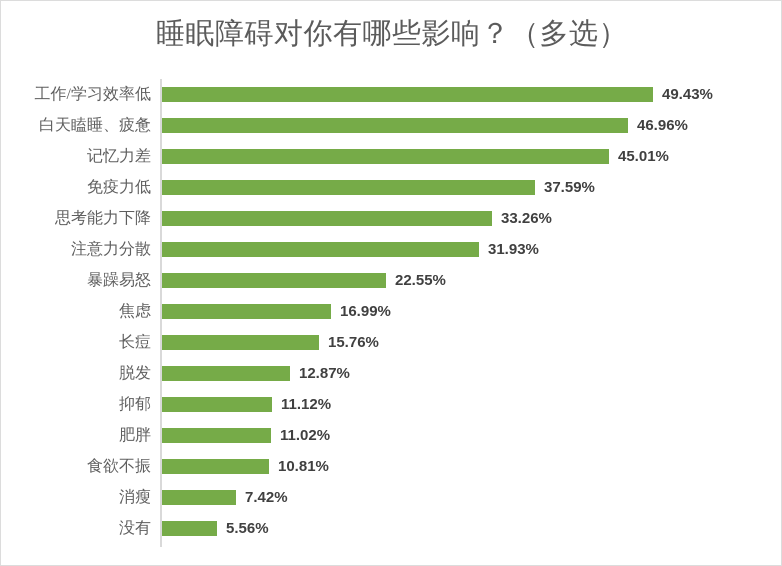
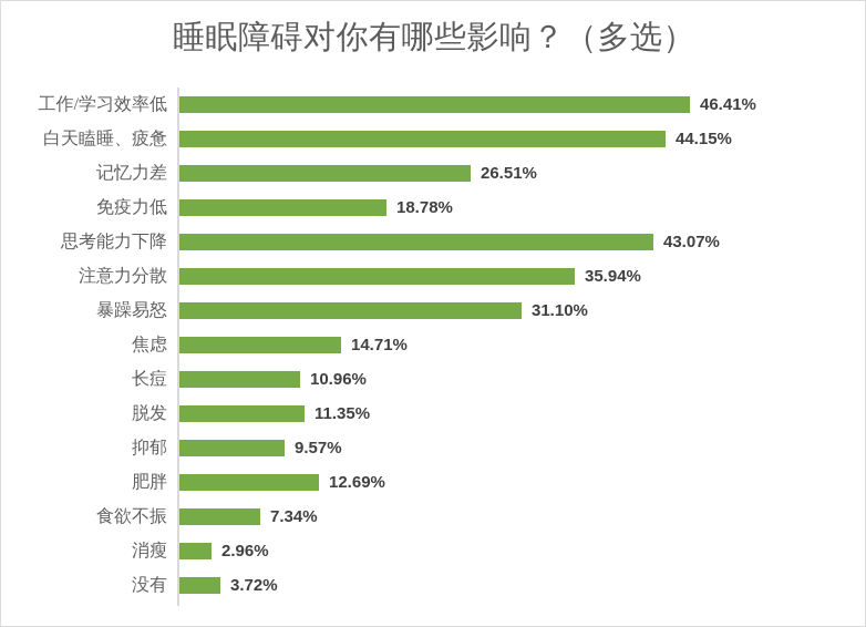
工作/学习效率低: 49.43% -> 46.41%
白天瞌睡、疲惫: 46.96% -> 44.15%
记忆力差: 45.01% -> 26.51%
免疫力低: 37.59% -> 18.78%
思考能力下降: 33.26% -> 43.07%
注意力分散: 31.93% -> 35.94%
暴躁易怒: 22.55% -> 31.10%
焦虑: 16.99% -> 14.71%
长痘: 15.76% -> 10.96%
脱发: 12.87% -> 11.35%
抑郁: 11.12% -> 9.57%
肥胖: 11.02% -> 12.69%
食欲不振: 10.81% -> 7.34%
消瘦: 7.42% -> 2.96%
没有: 5.56% -> 3.72%
